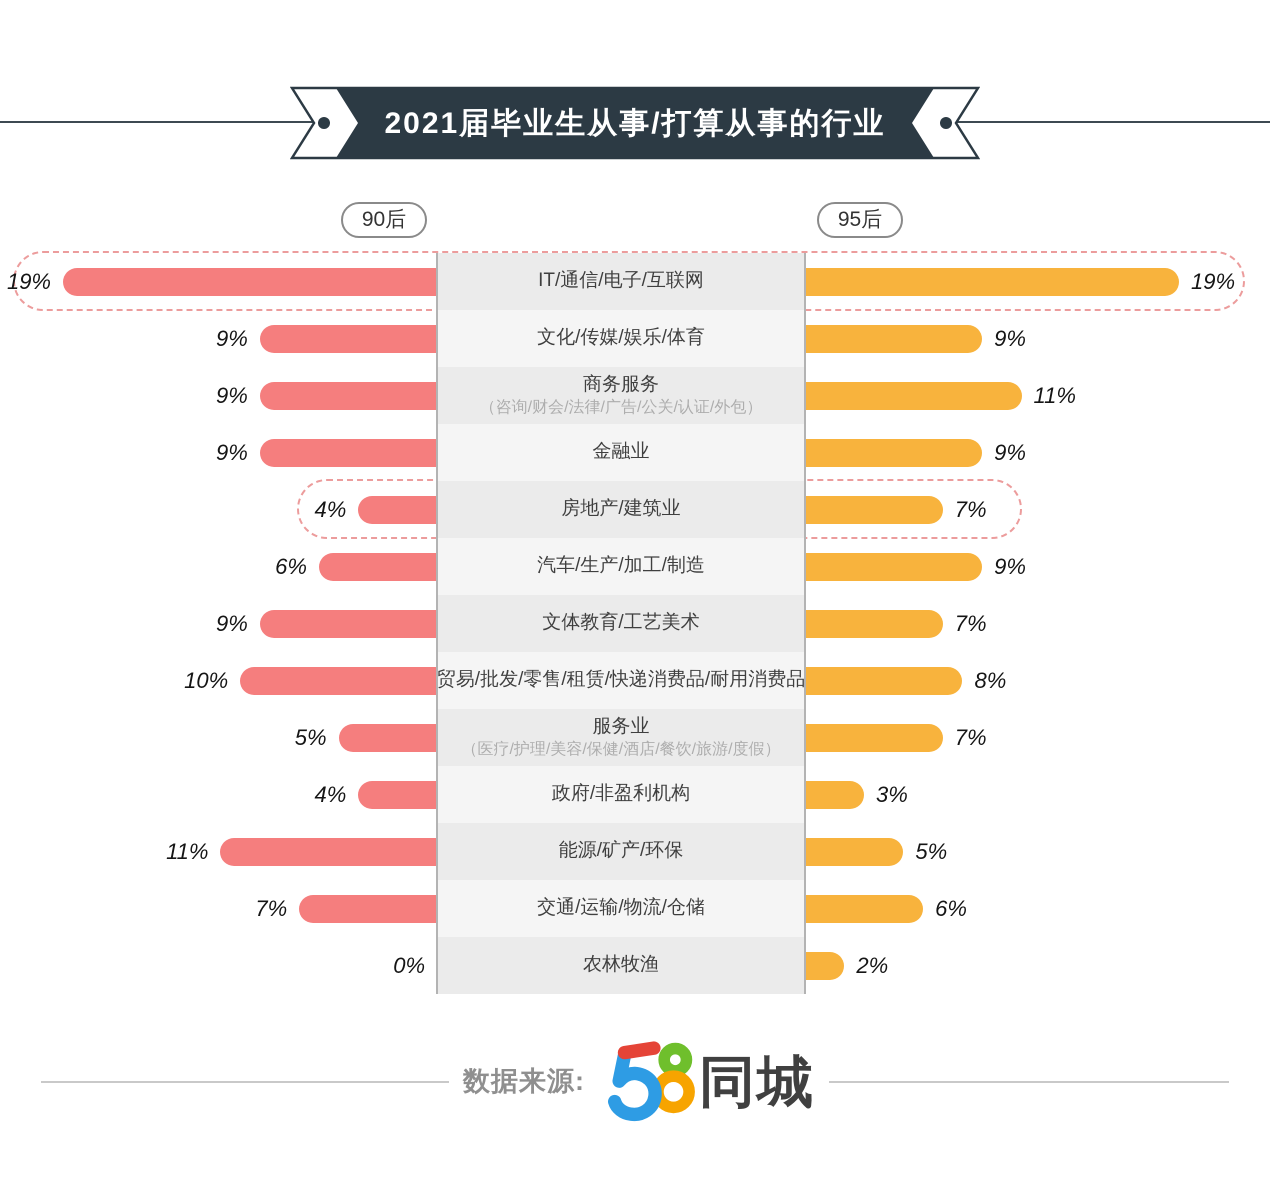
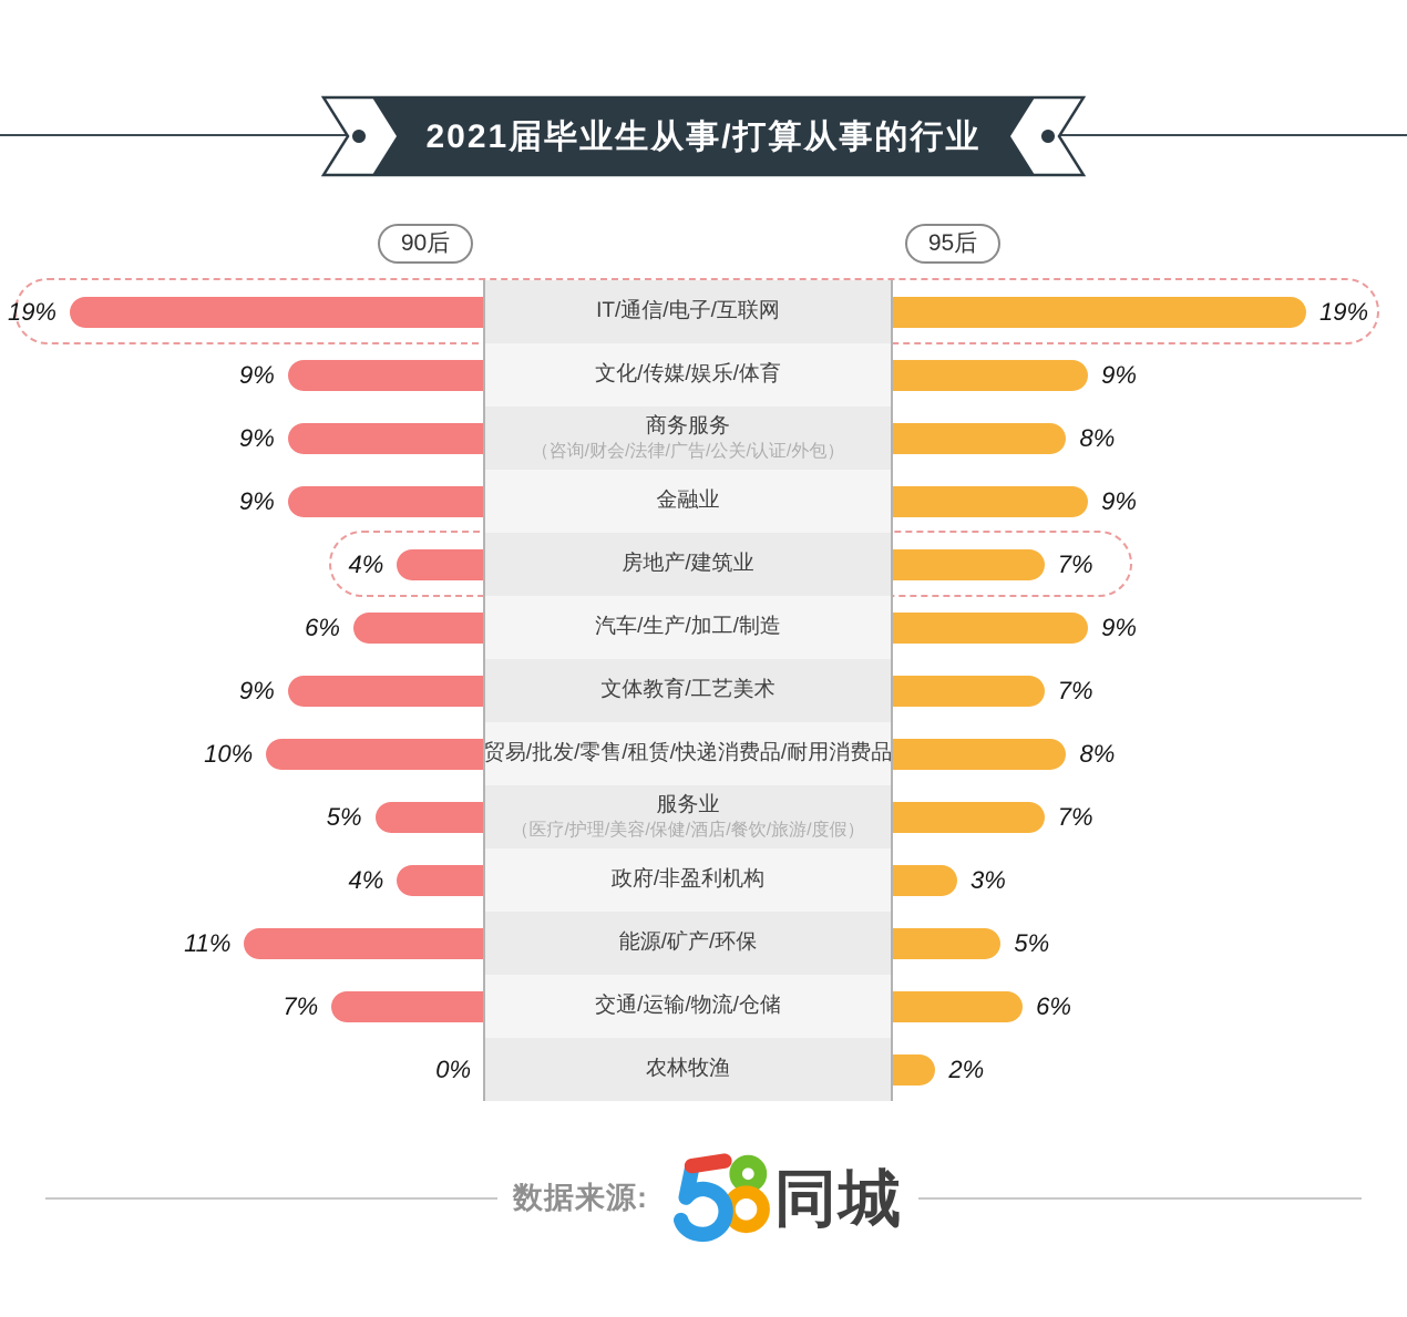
95后/商务服务: 11% -> 8%
